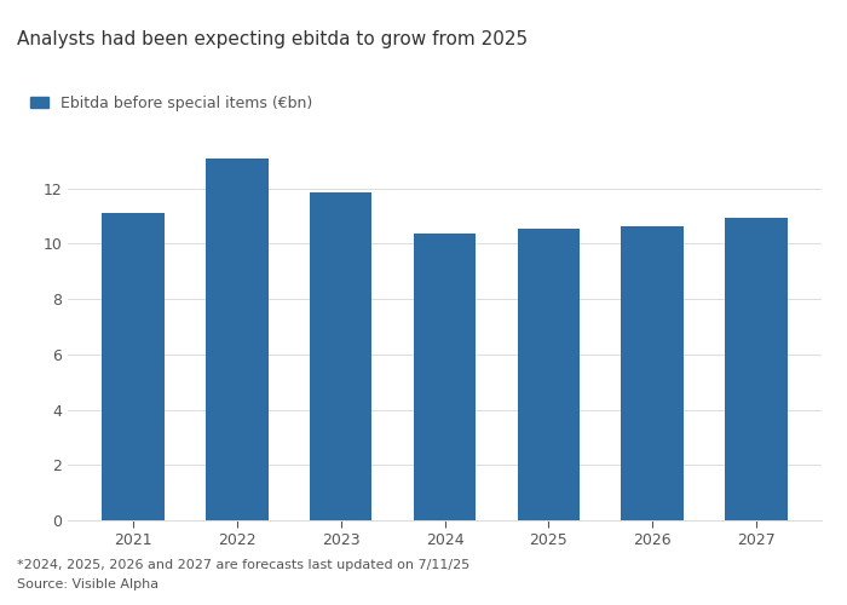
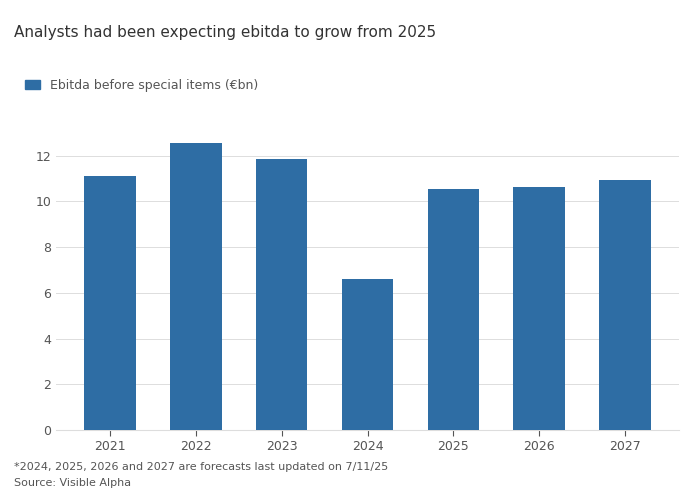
2022: 13.10 -> 12.55
2024: 10.35 -> 6.60
